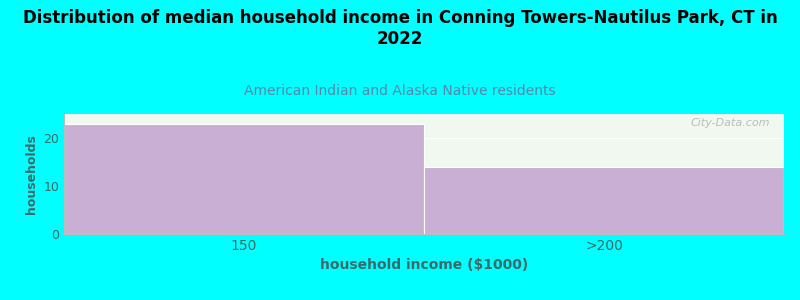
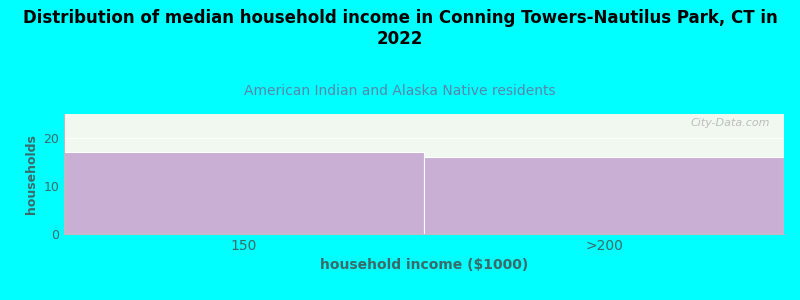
150: 23 -> 17
>200: 14 -> 16
